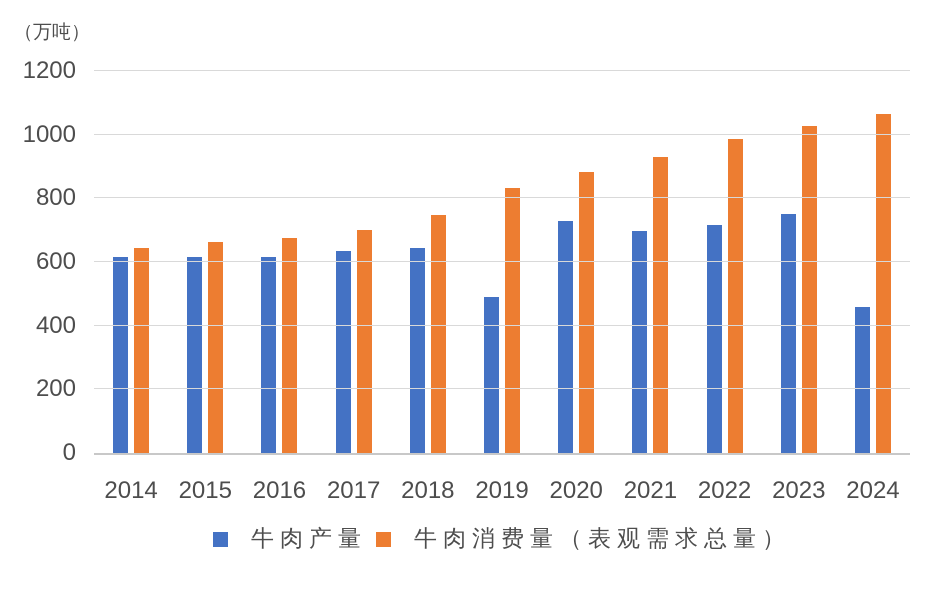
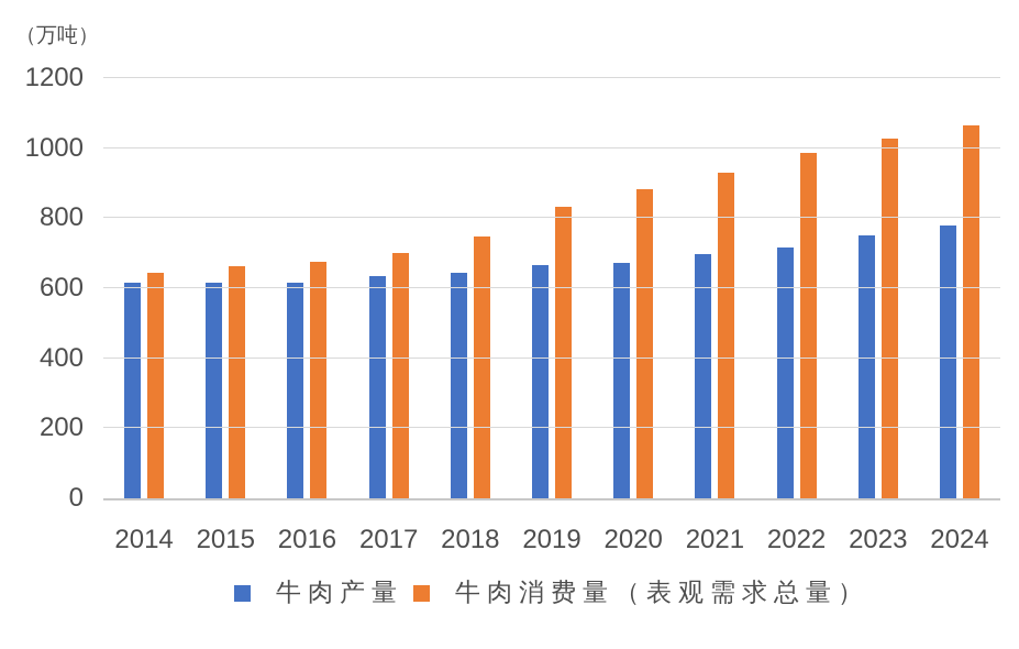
牛肉产量/2019: 490 -> 670
牛肉产量/2020: 730 -> 670
牛肉产量/2024: 460 -> 780
